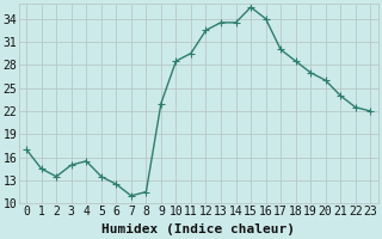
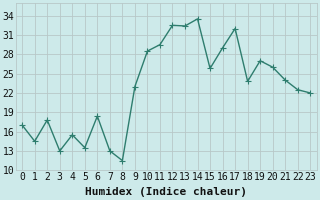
2: 13.5 -> 17.8
3: 15.0 -> 13.0
6: 12.5 -> 18.4
7: 11.0 -> 13.0
13: 33.5 -> 32.4
15: 35.5 -> 25.8
16: 34.0 -> 29.0
17: 30.0 -> 32.0
18: 28.5 -> 23.8
